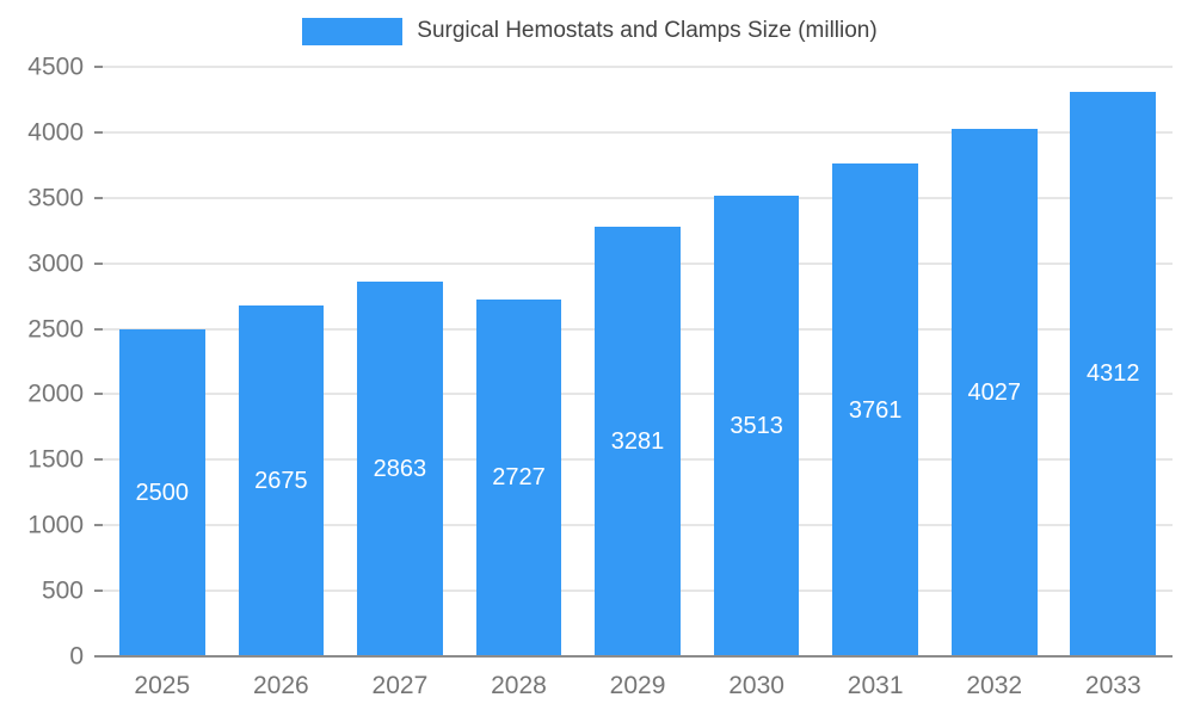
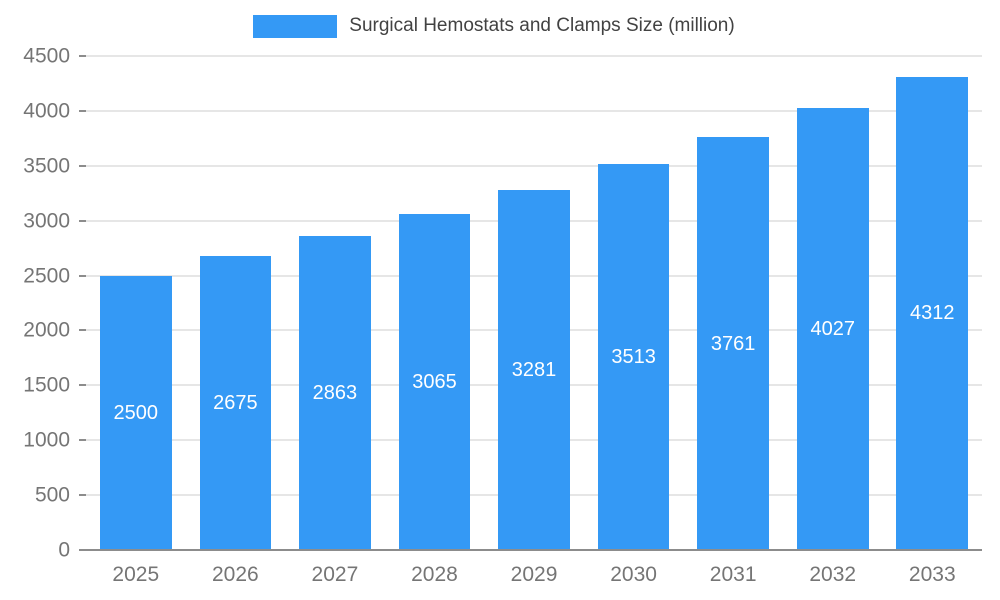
2028: 2727 -> 3065
